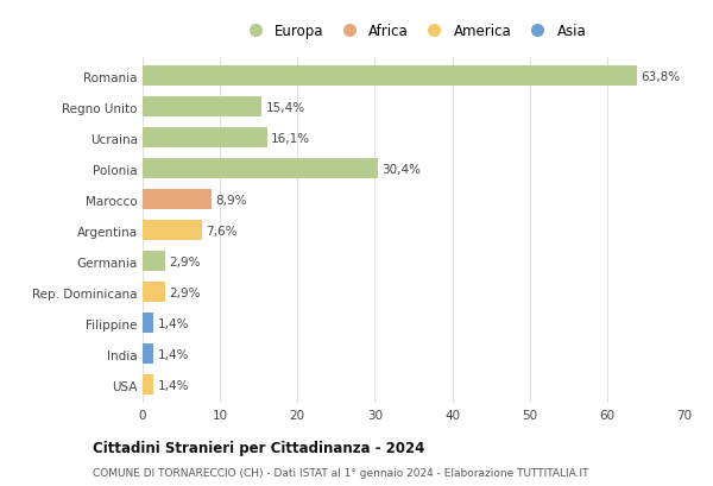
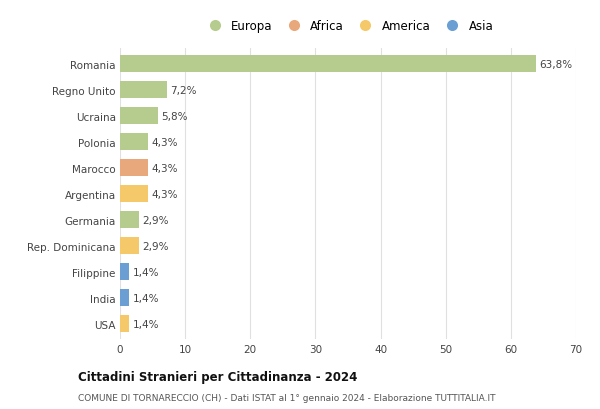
Regno Unito: 15,4% -> 7,2%
Ucraina: 16,1% -> 5,8%
Polonia: 30,4% -> 4,3%
Marocco: 8,9% -> 4,3%
Argentina: 7,6% -> 4,3%
